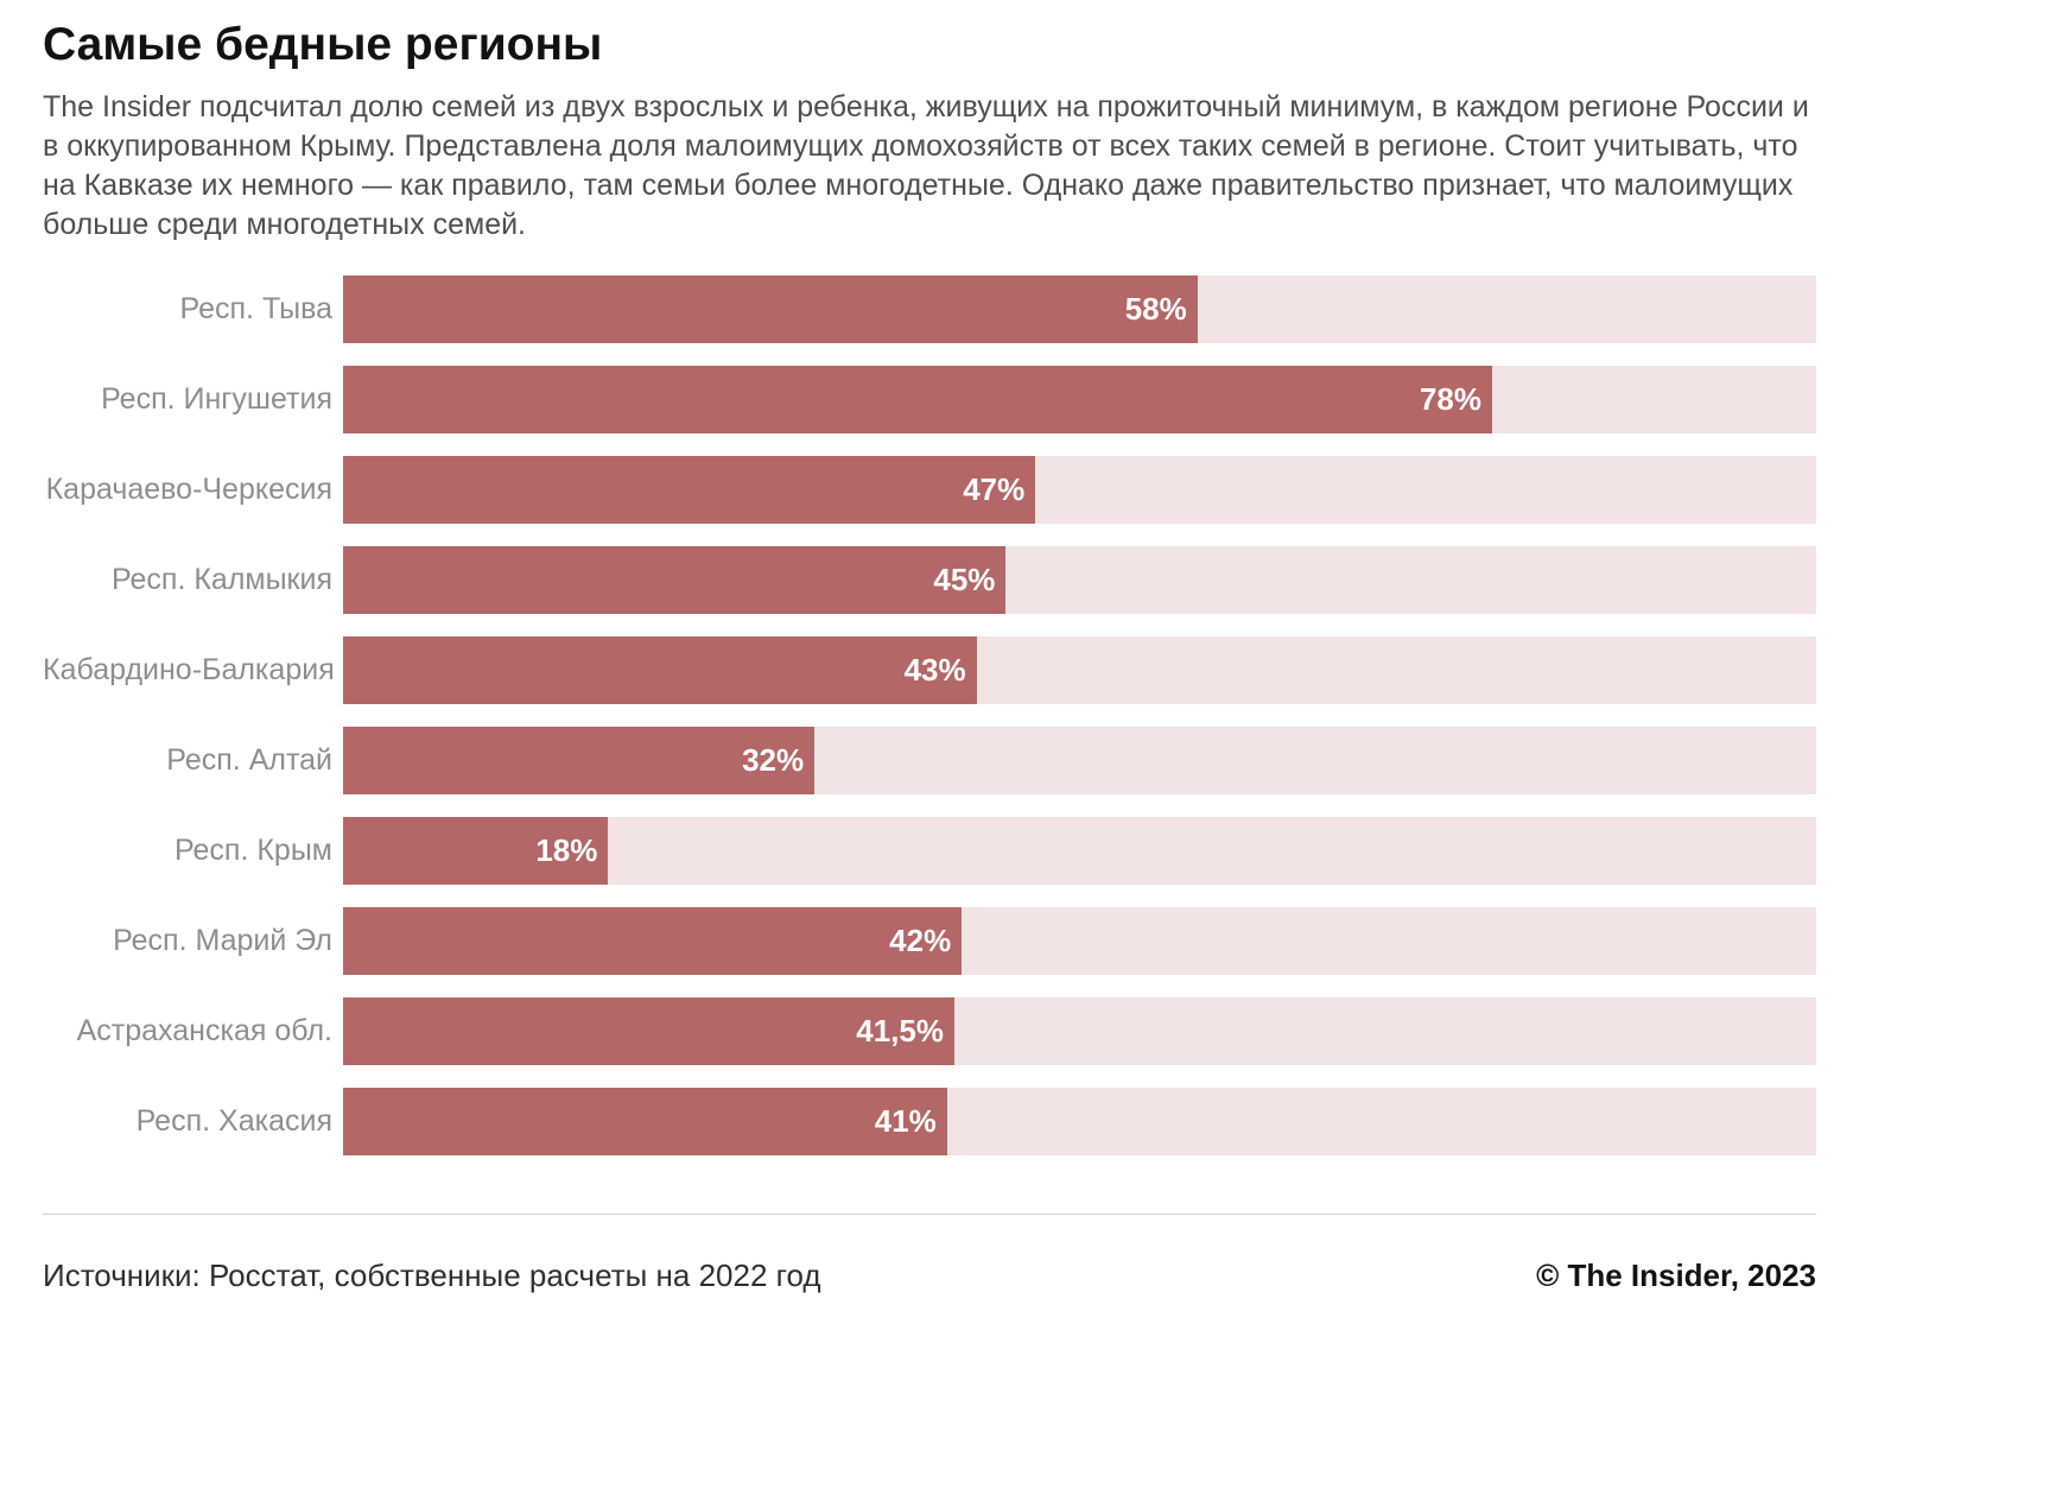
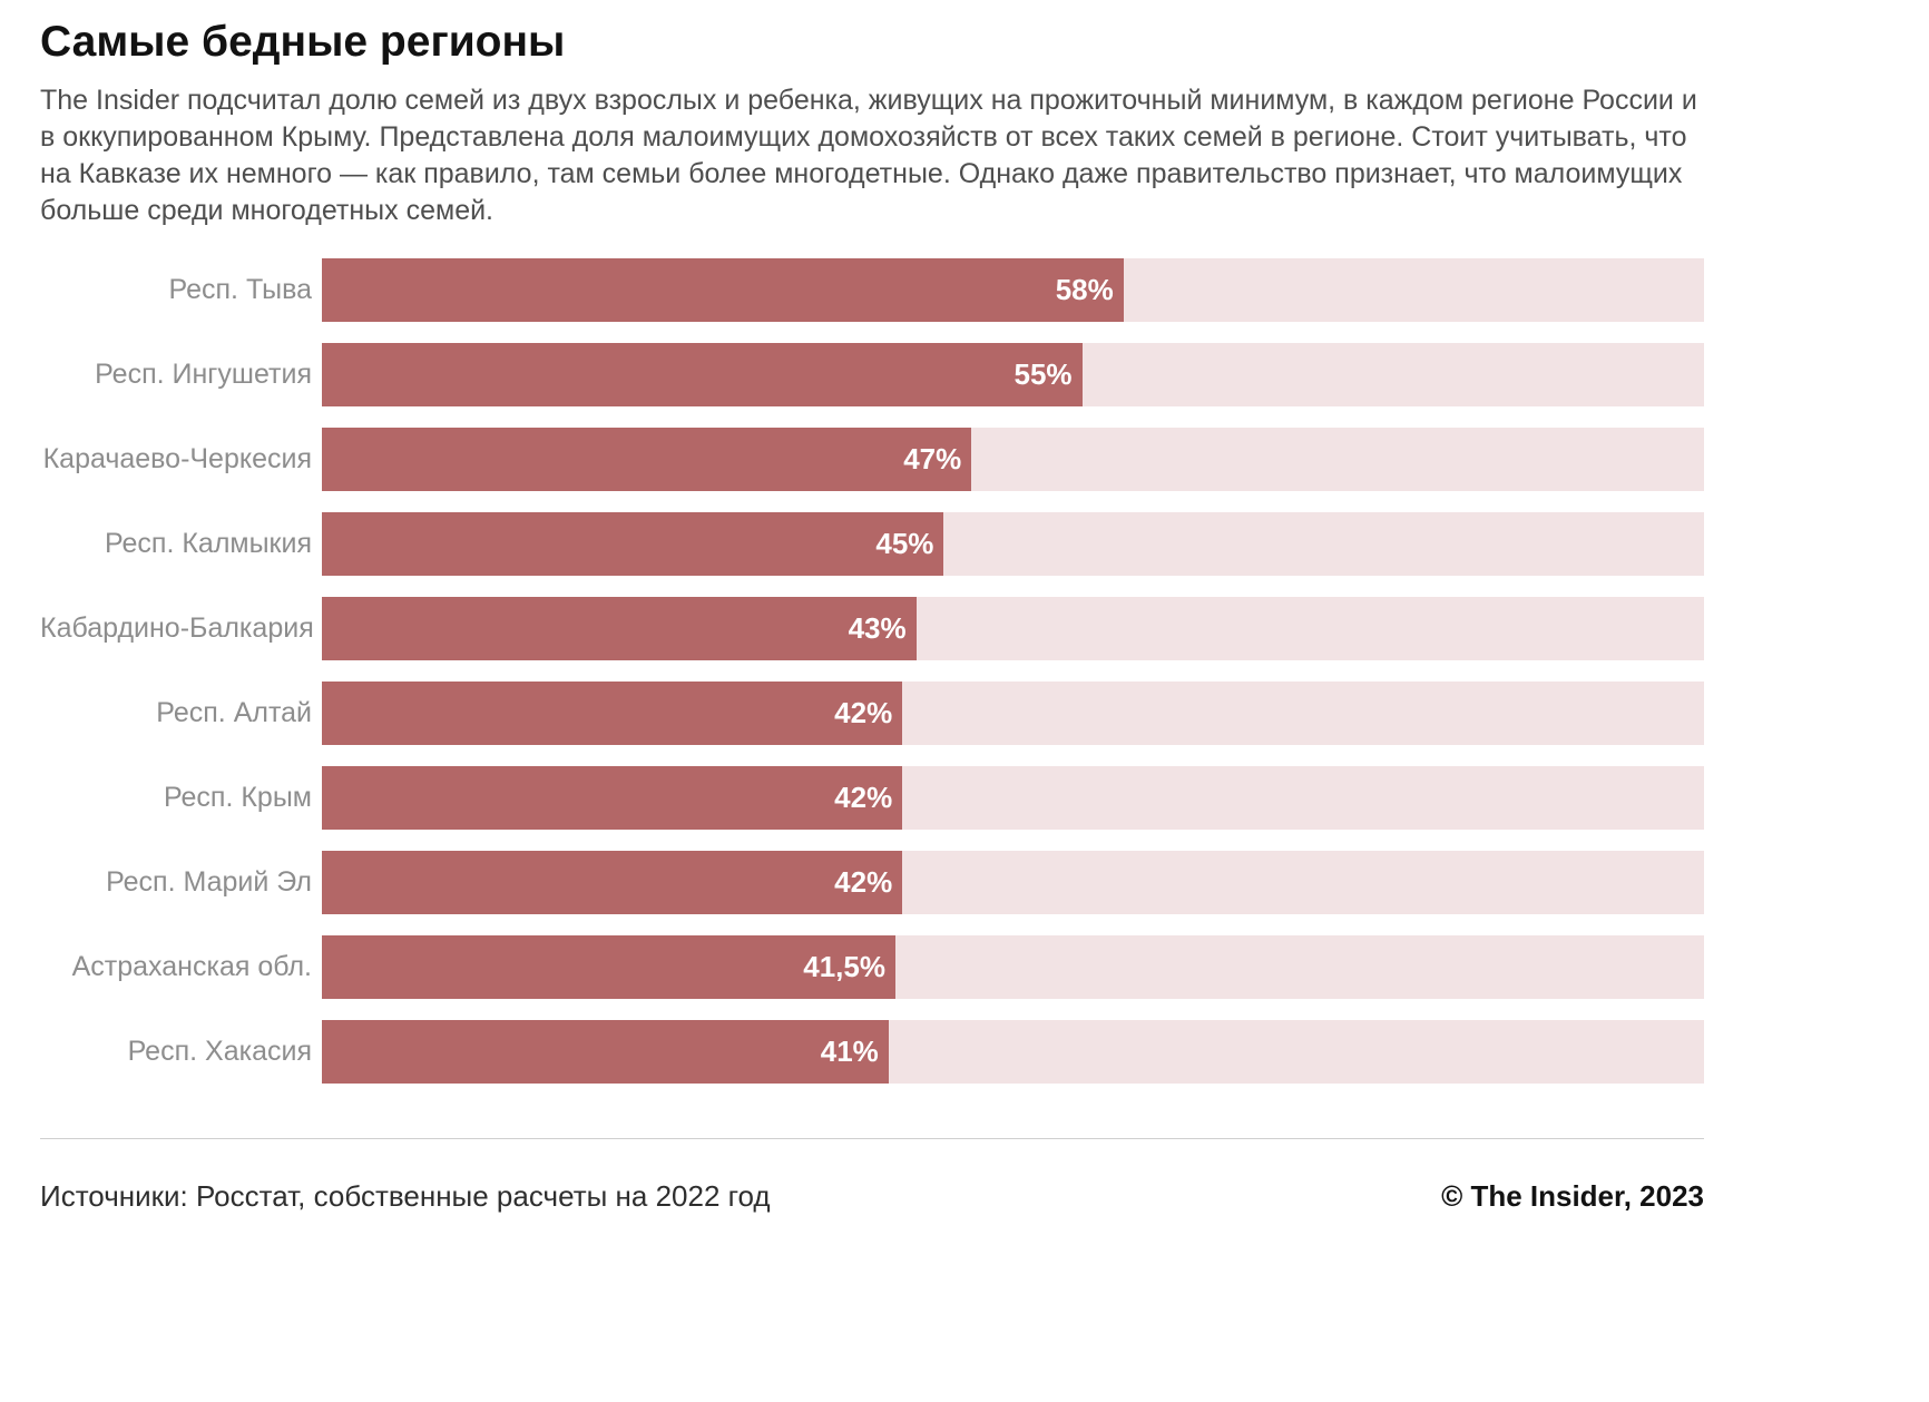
Респ. Ингушетия: 78% -> 55%
Респ. Алтай: 32% -> 42%
Респ. Крым: 18% -> 42%
